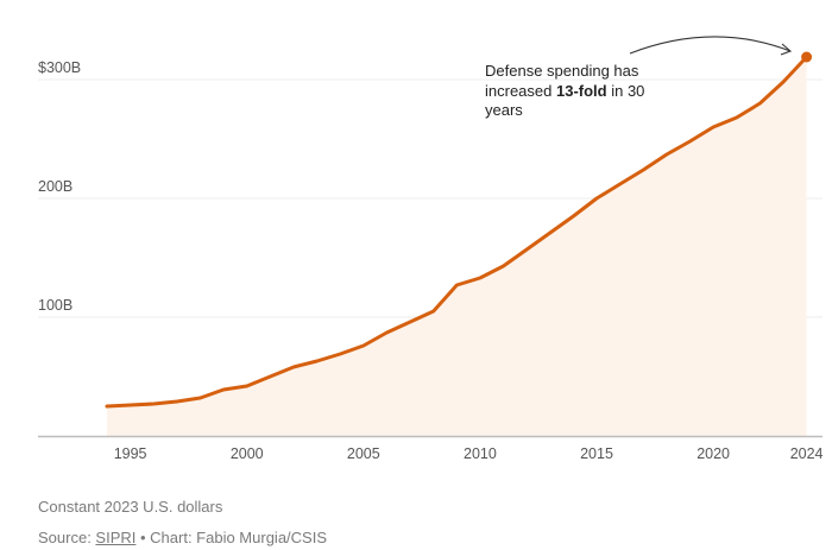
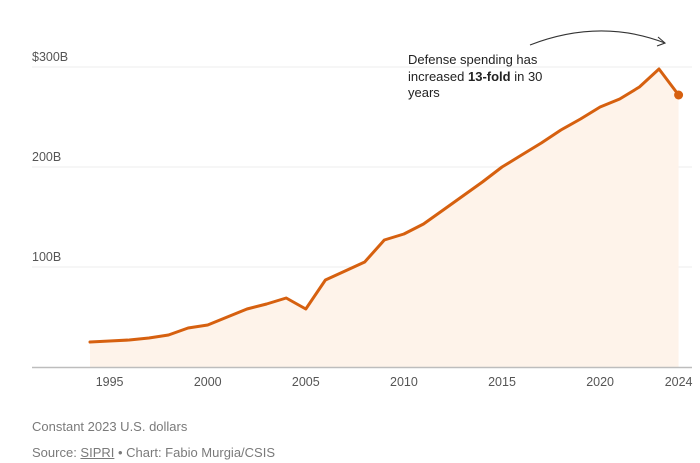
2005: $76B -> $58B
2024: $319B -> $272B
